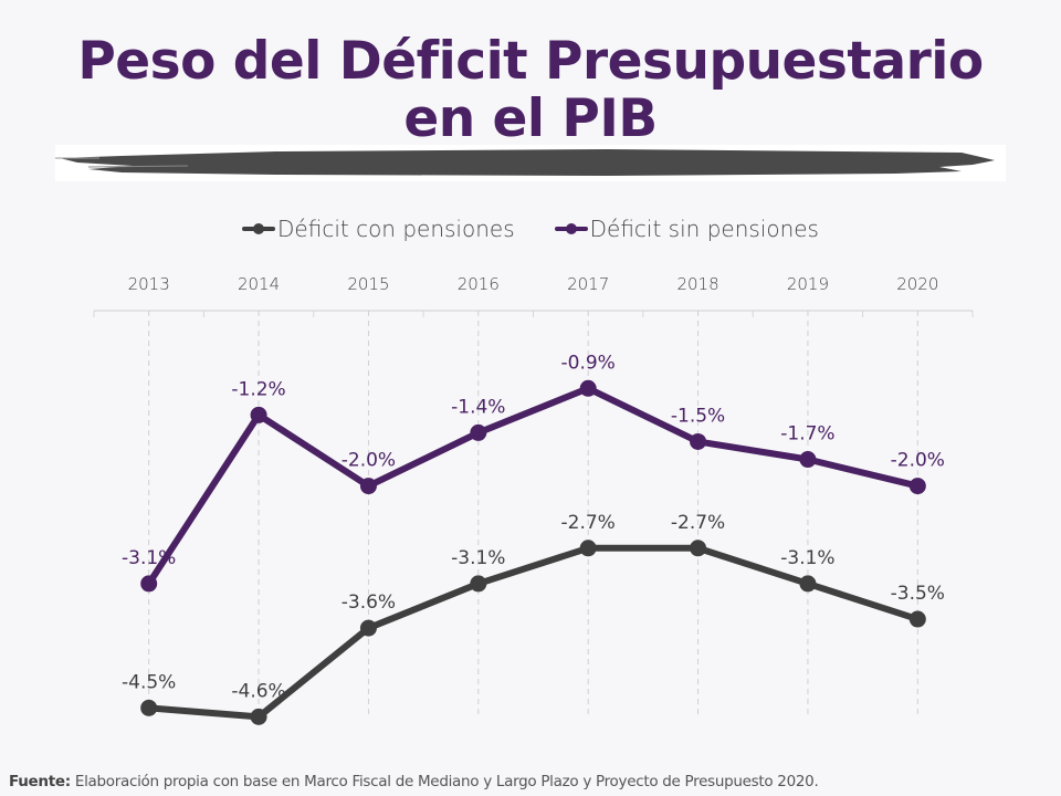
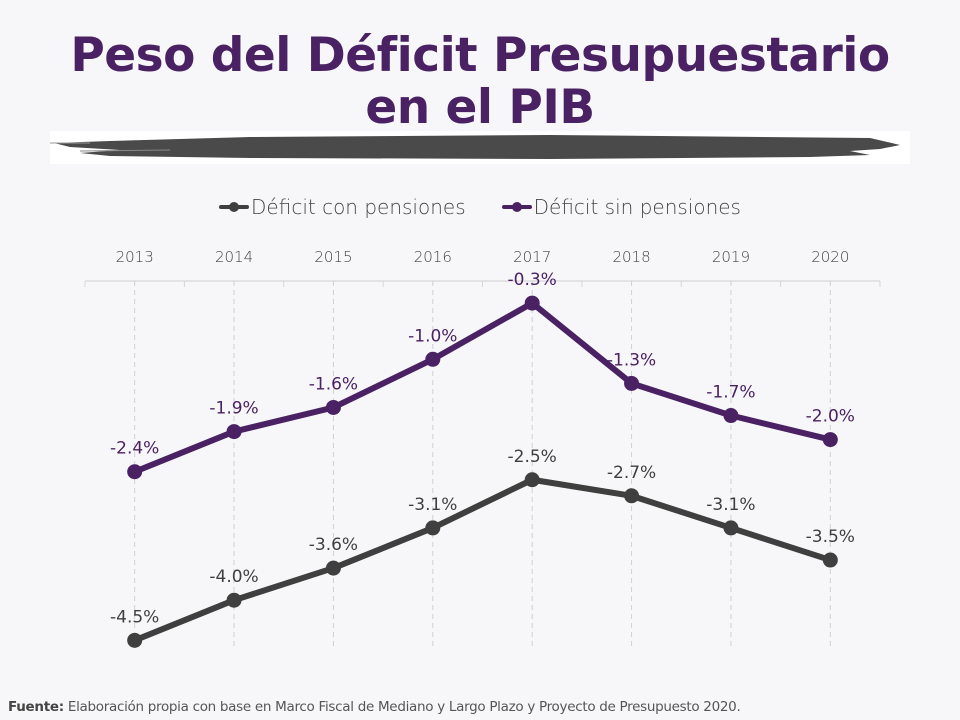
Déficit sin pensiones/2013: -3.1% -> -2.4%
Déficit con pensiones/2014: -4.6% -> -4.0%
Déficit sin pensiones/2014: -1.2% -> -1.9%
Déficit sin pensiones/2015: -2.0% -> -1.6%
Déficit sin pensiones/2016: -1.4% -> -1.0%
Déficit con pensiones/2017: -2.7% -> -2.5%
Déficit sin pensiones/2017: -0.9% -> -0.3%
Déficit sin pensiones/2018: -1.5% -> -1.3%
